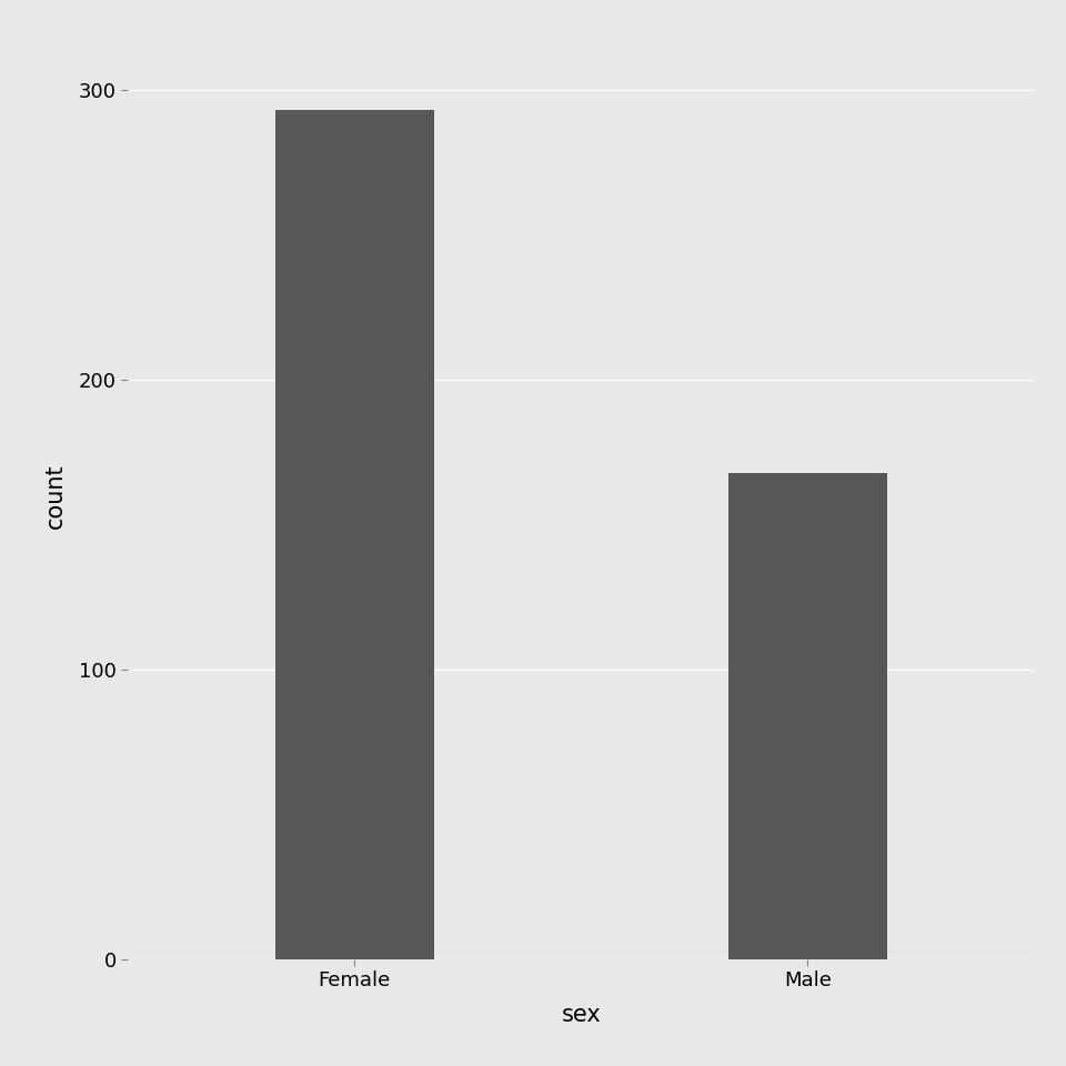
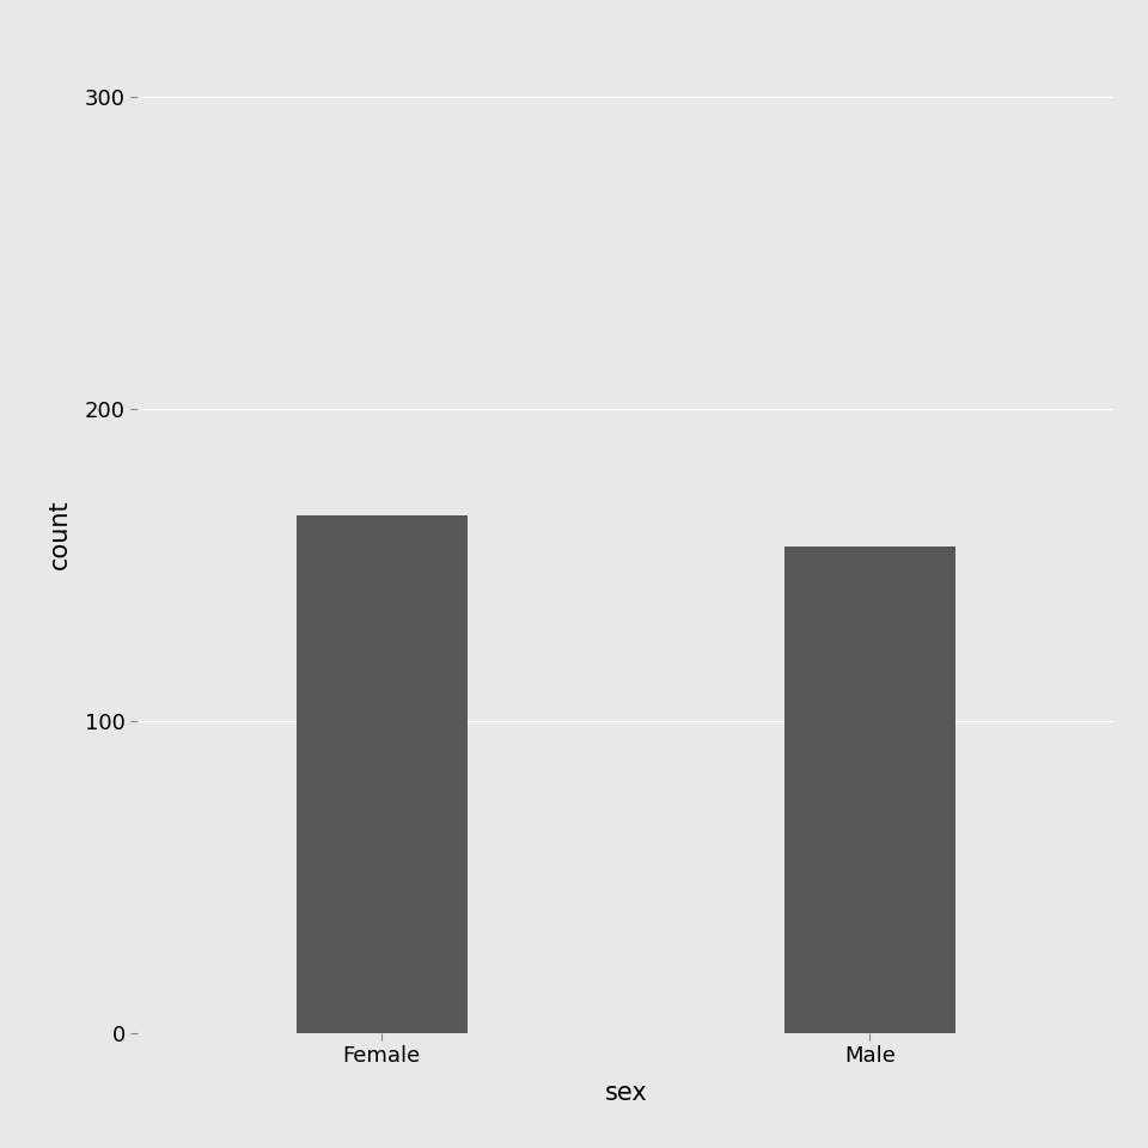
Female: 293 -> 166
Male: 168 -> 156
